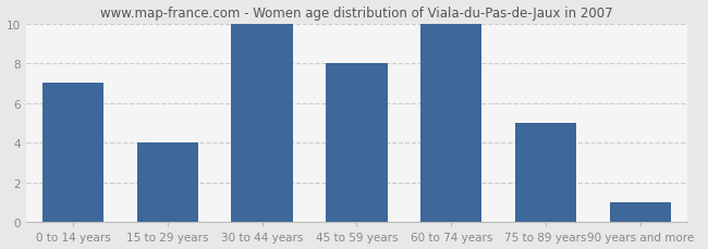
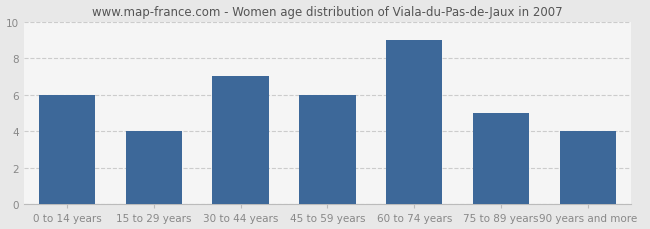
0 to 14 years: 7 -> 6
30 to 44 years: 10 -> 7
45 to 59 years: 8 -> 6
60 to 74 years: 10 -> 9
90 years and more: 1 -> 4
